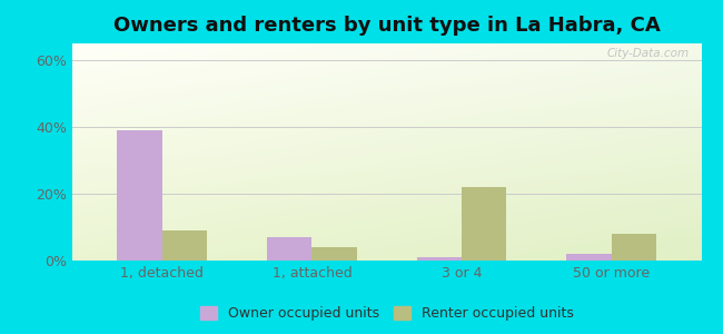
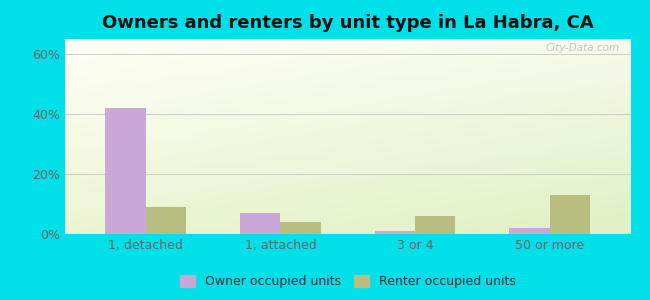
Owner occupied units/1, detached: 39% -> 42%
Renter occupied units/3 or 4: 22% -> 6%
Renter occupied units/50 or more: 8% -> 13%
